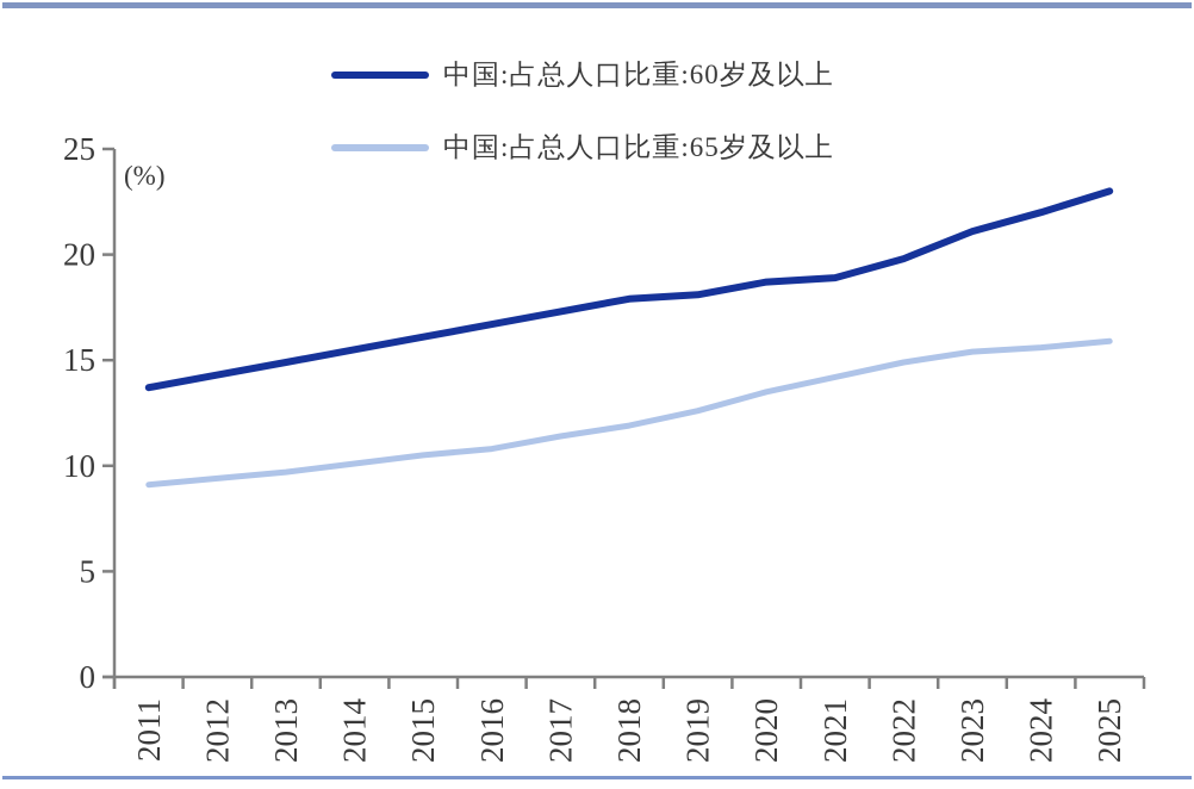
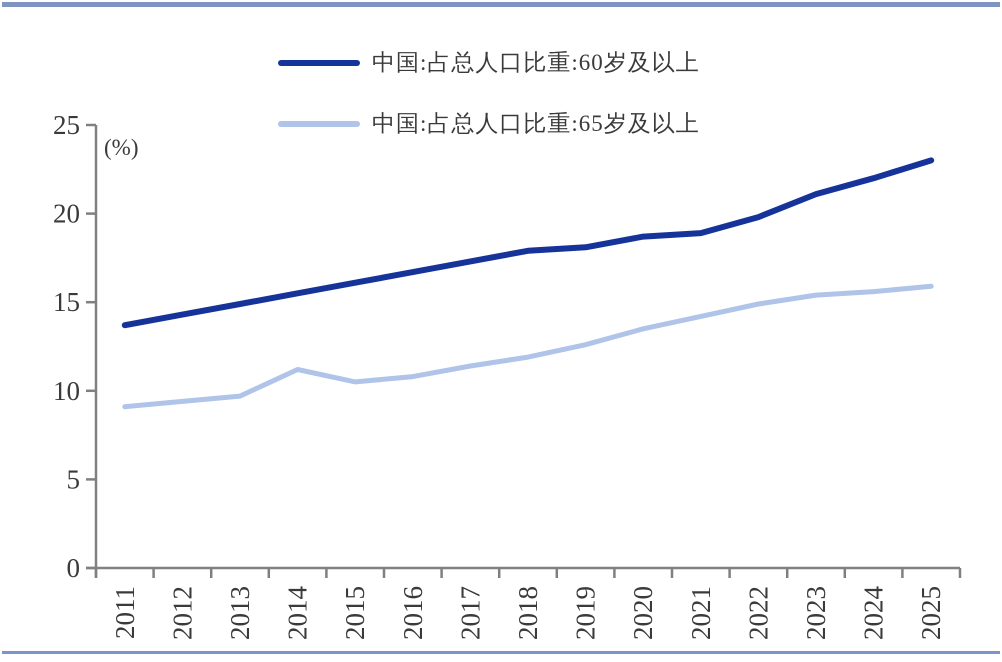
中国:占总人口比重:65岁及以上/2014: 10.1 -> 11.2
